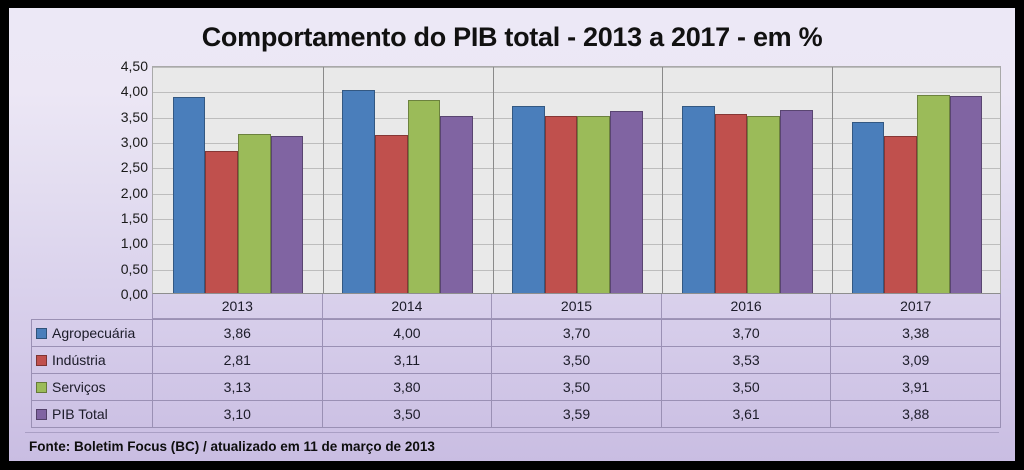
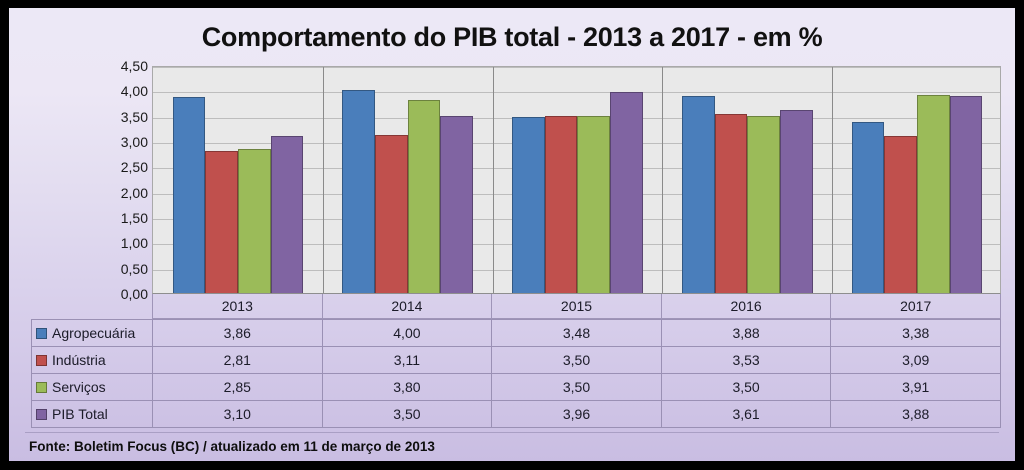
Serviços/2013: 3,13 -> 2,85
Agropecuária/2015: 3,70 -> 3,48
PIB Total/2015: 3,59 -> 3,96
Agropecuária/2016: 3,70 -> 3,88
